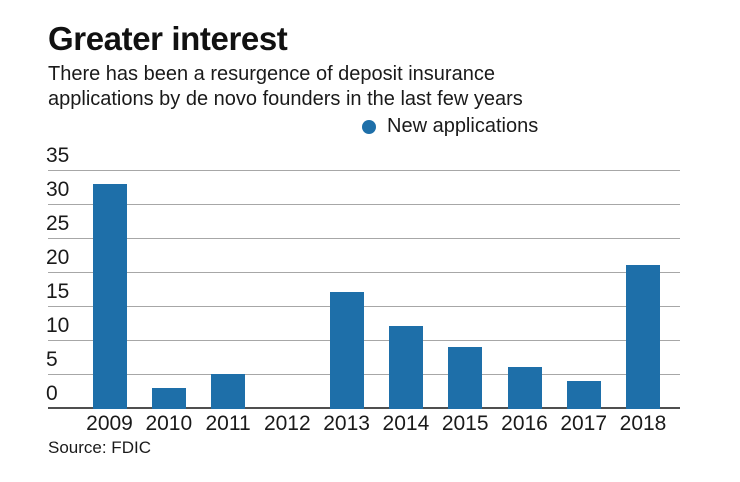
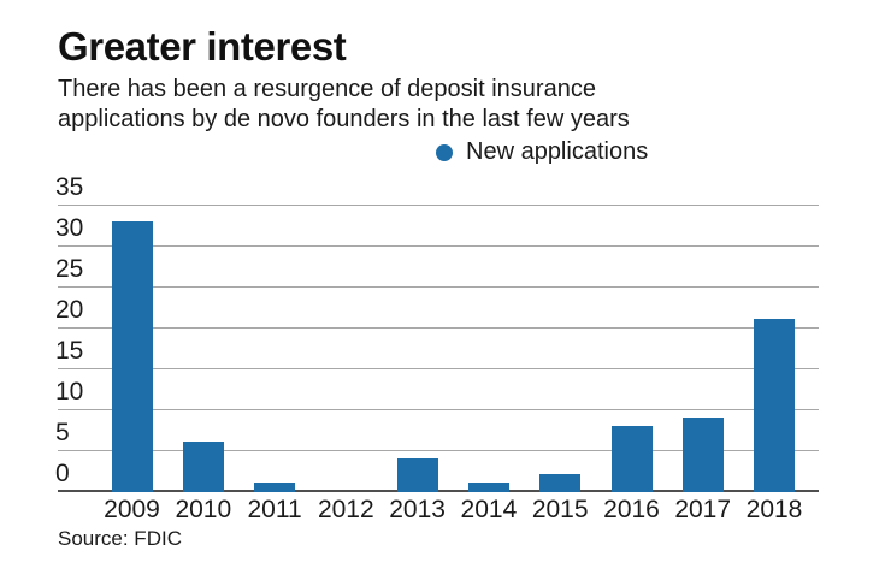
2010: 3 -> 6
2011: 5 -> 1
2013: 17 -> 4
2014: 12 -> 1
2015: 9 -> 2
2016: 6 -> 8
2017: 4 -> 9
